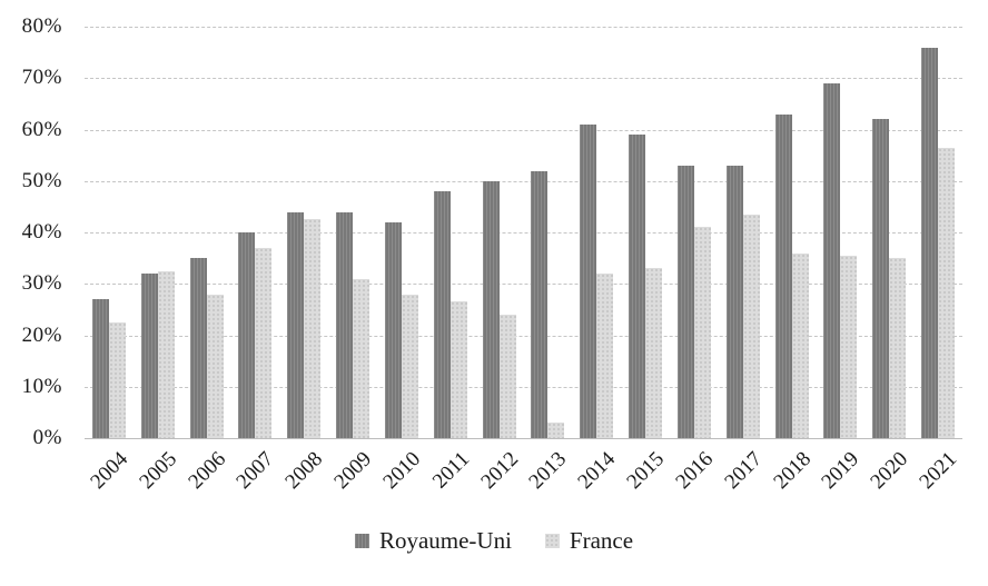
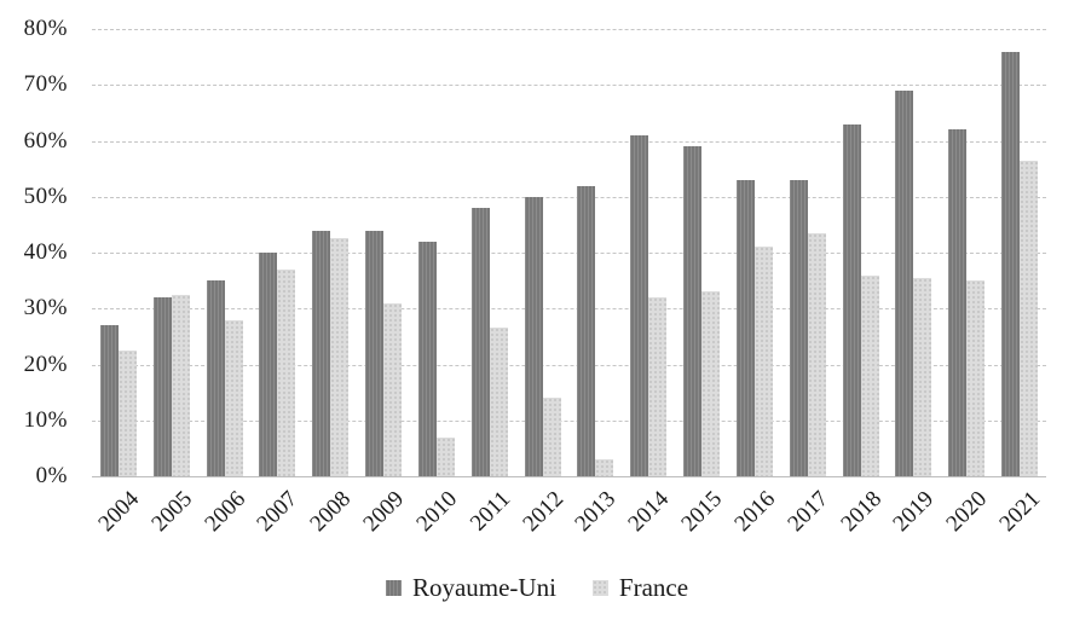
France/2010: 28% -> 7%
France/2012: 24% -> 14%
